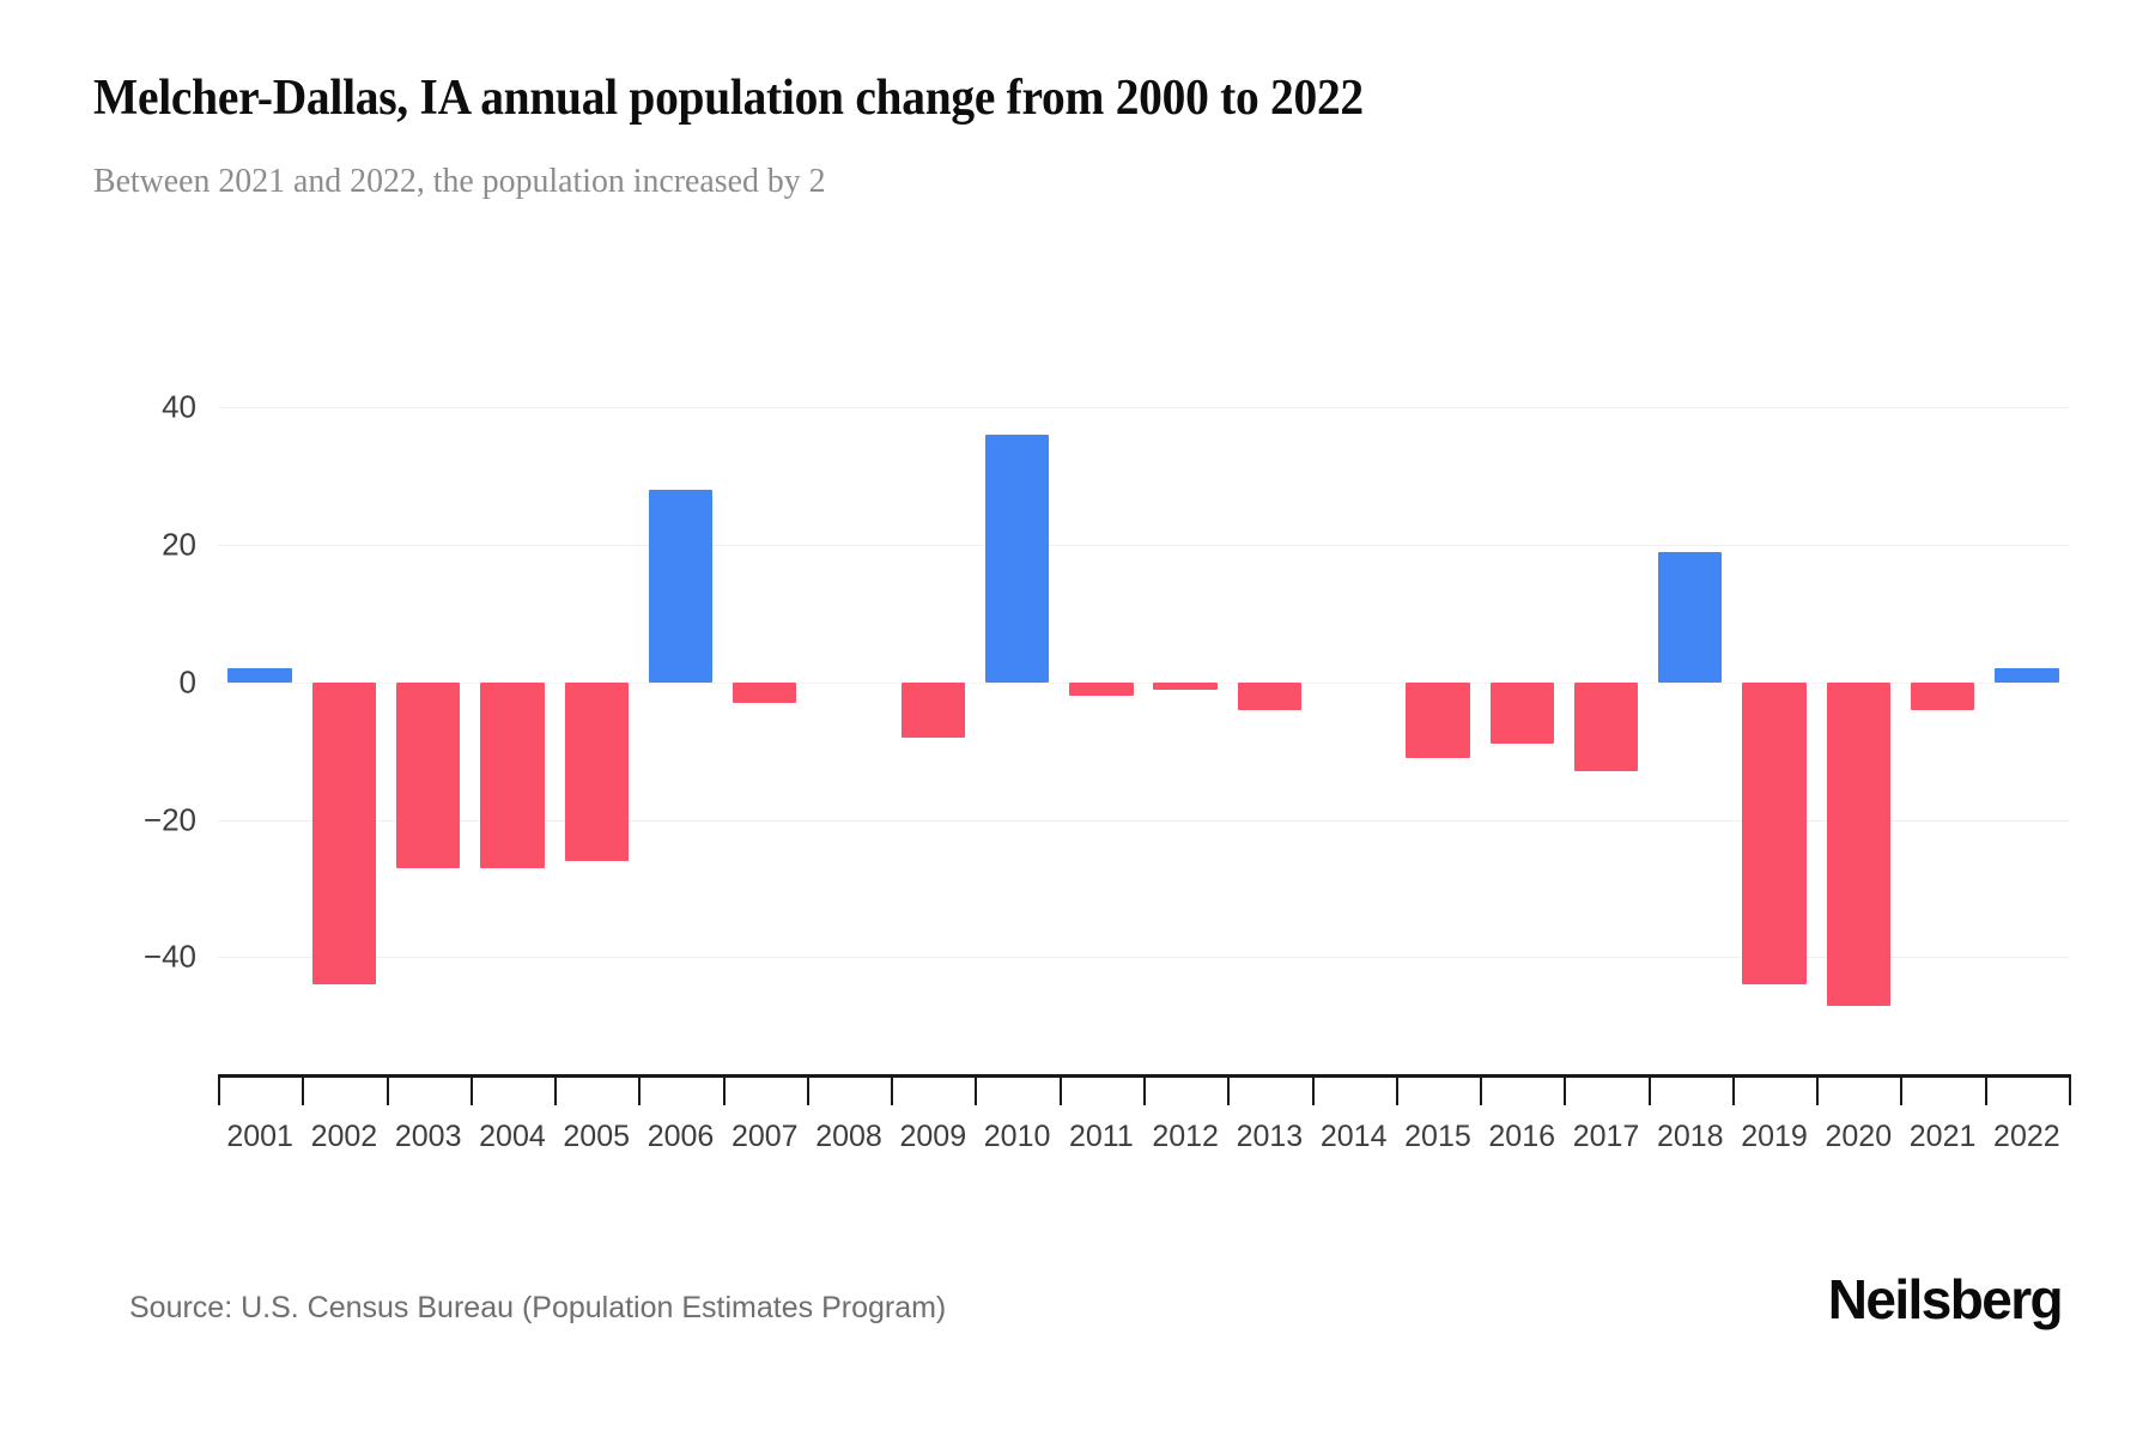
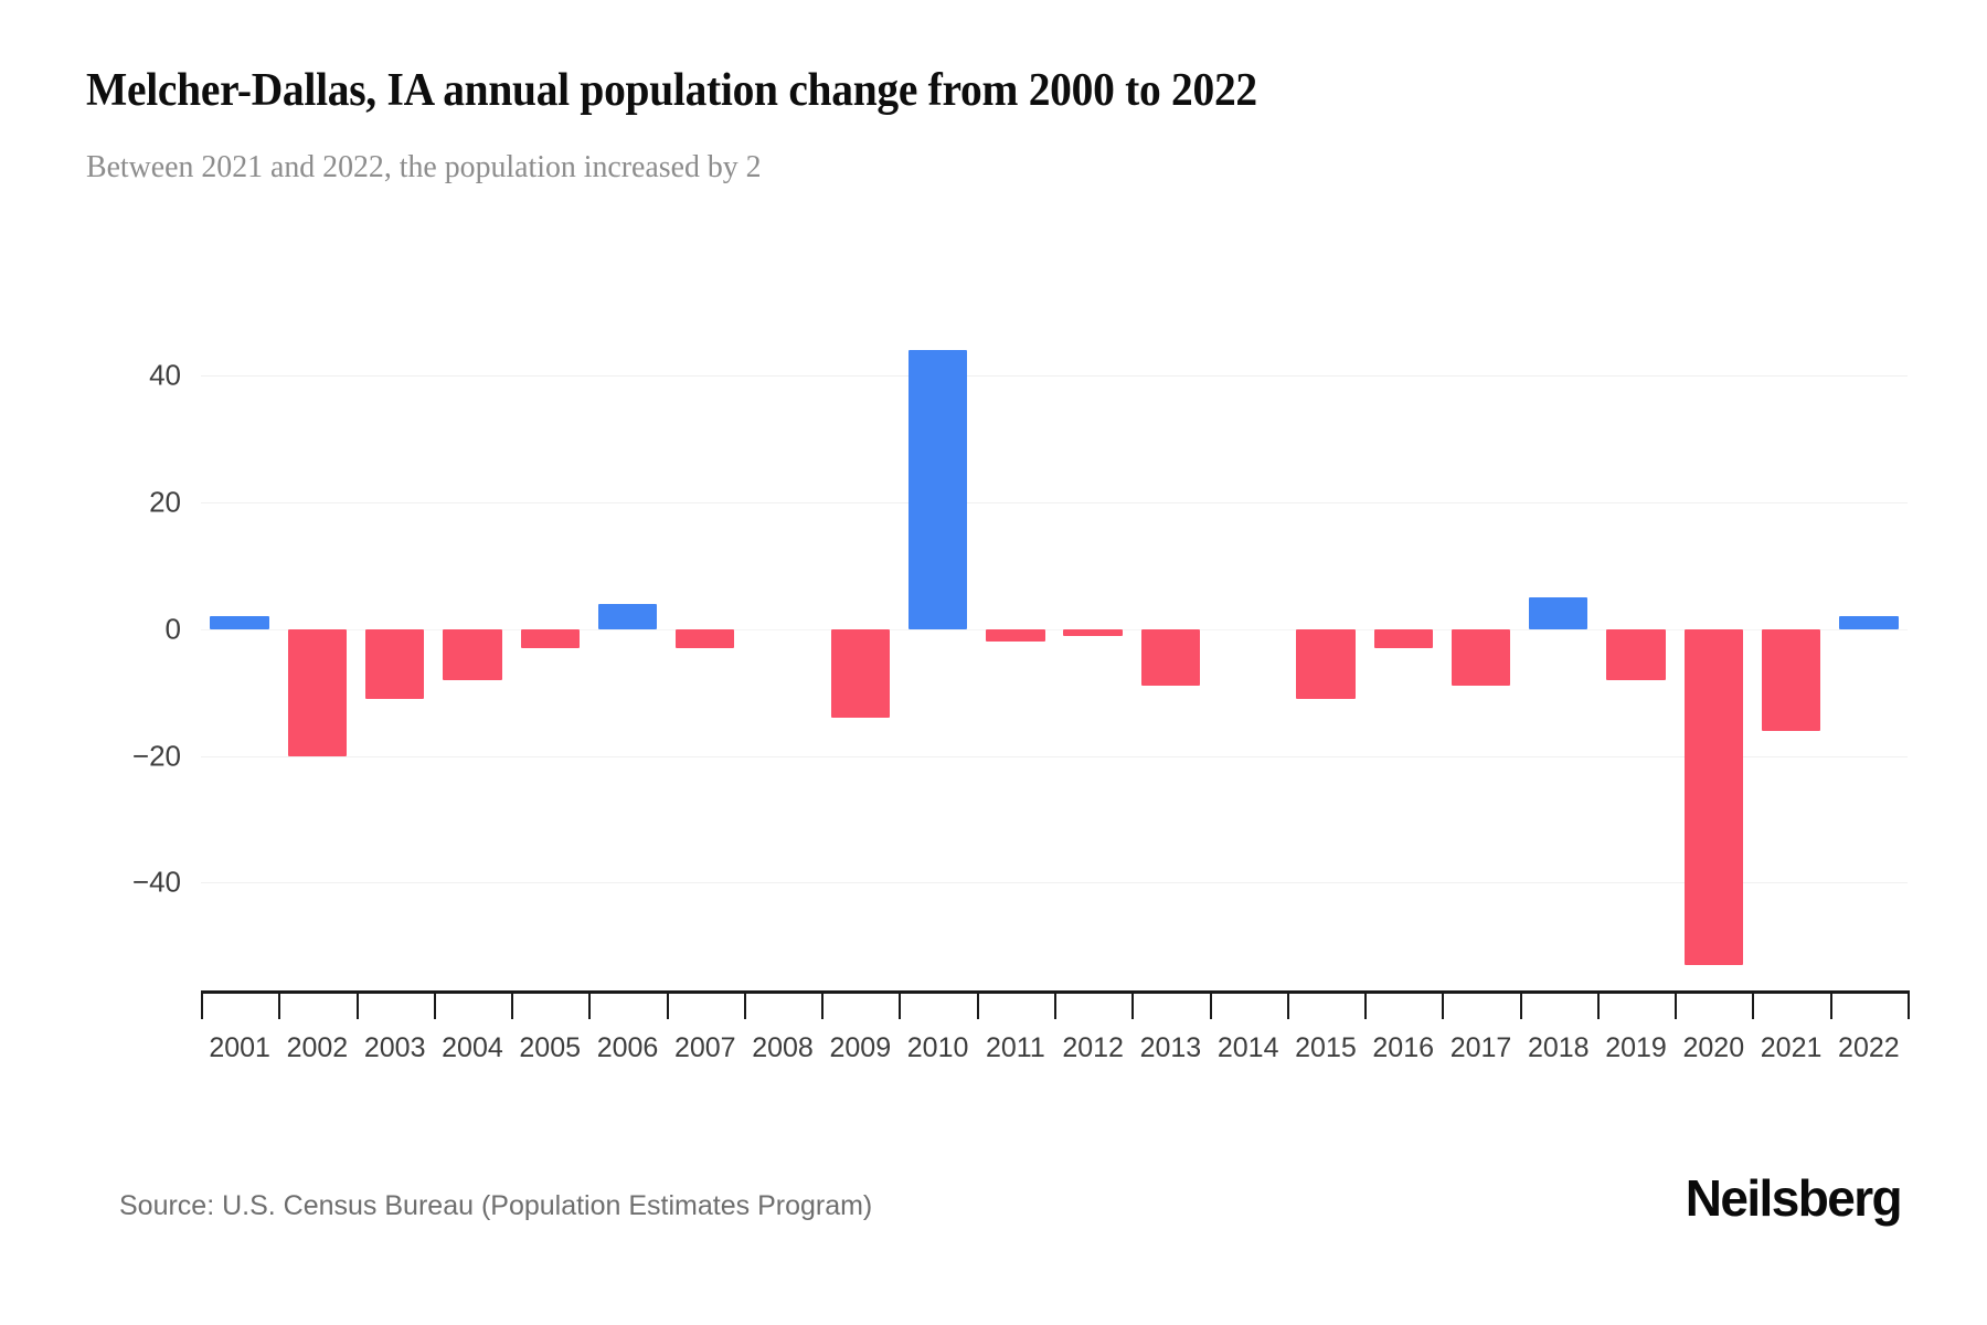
2002: -44 -> -20
2003: -27 -> -11
2004: -27 -> -8
2005: -26 -> -3
2006: 28 -> 4
2009: -8 -> -14
2010: 36 -> 44
2013: -4 -> -9
2016: -9 -> -3
2017: -13 -> -9
2018: 19 -> 5
2019: -44 -> -8
2020: -47 -> -53
2021: -4 -> -16
